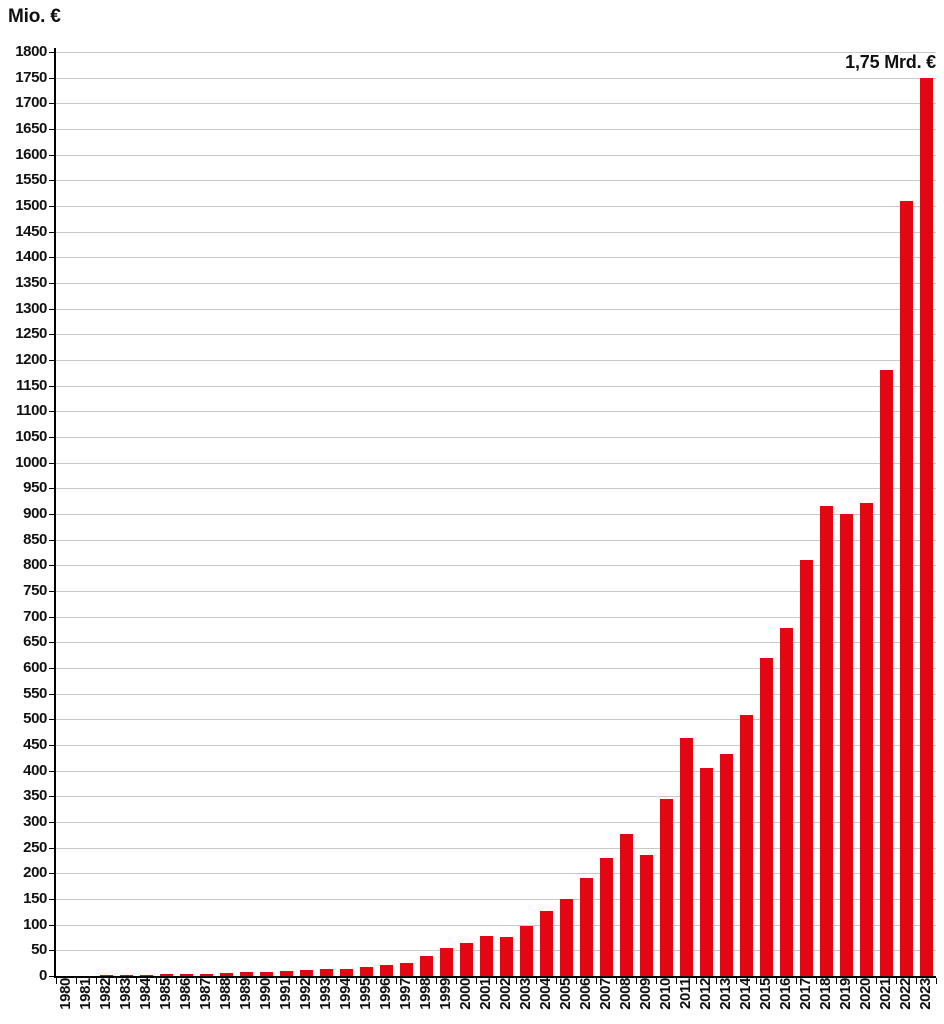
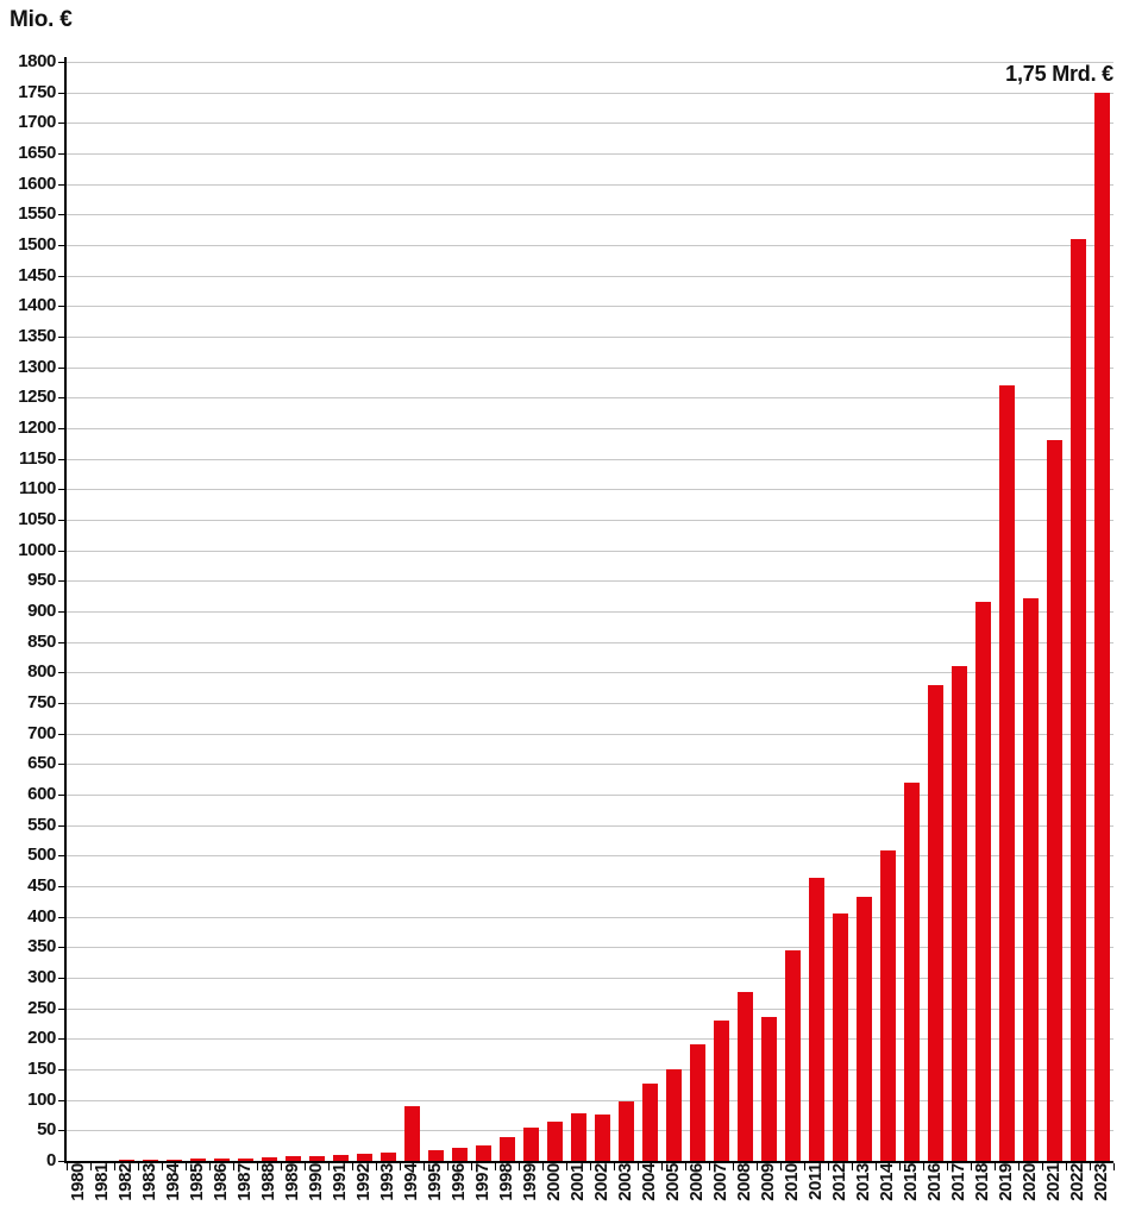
1994: 10 -> 90
2016: 680 -> 780
2019: 900 -> 1270
